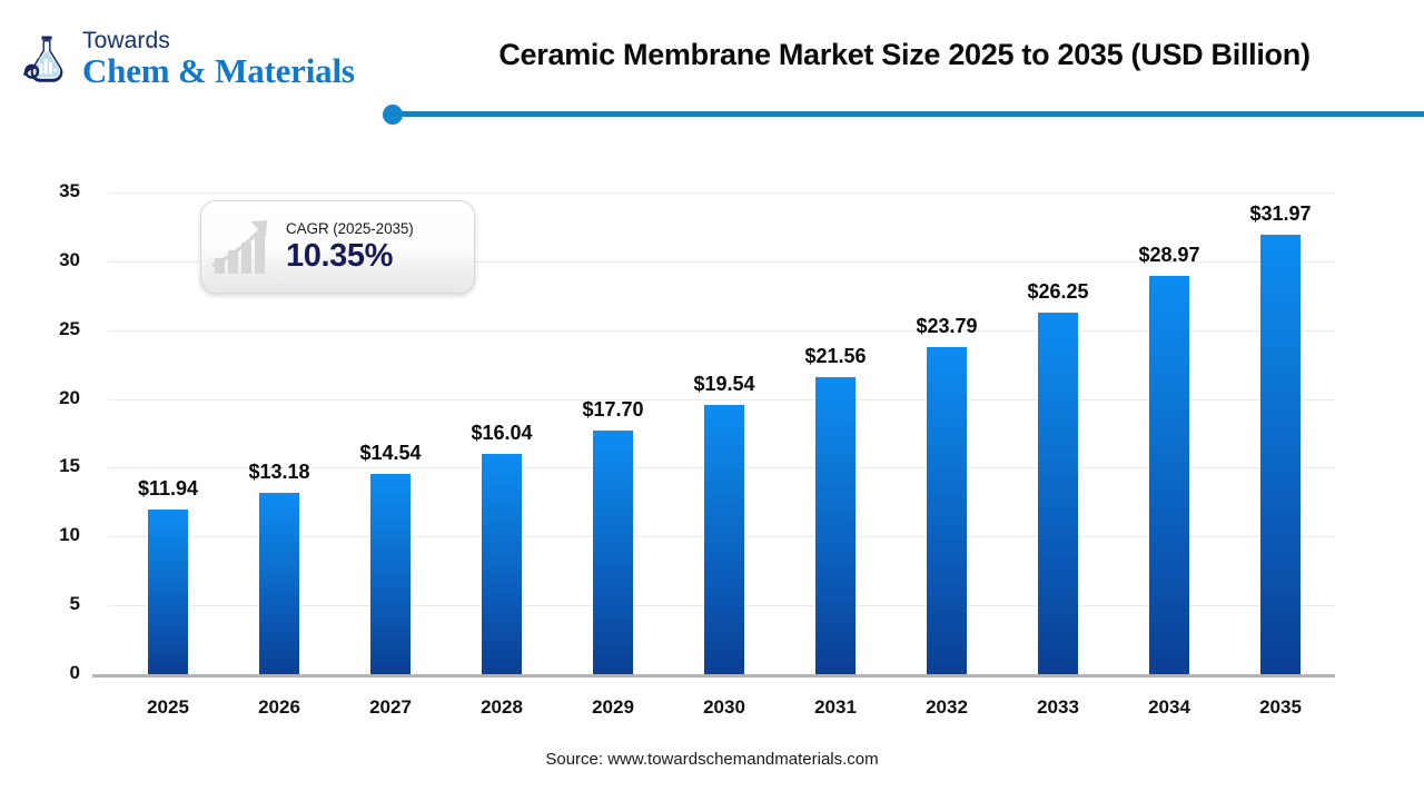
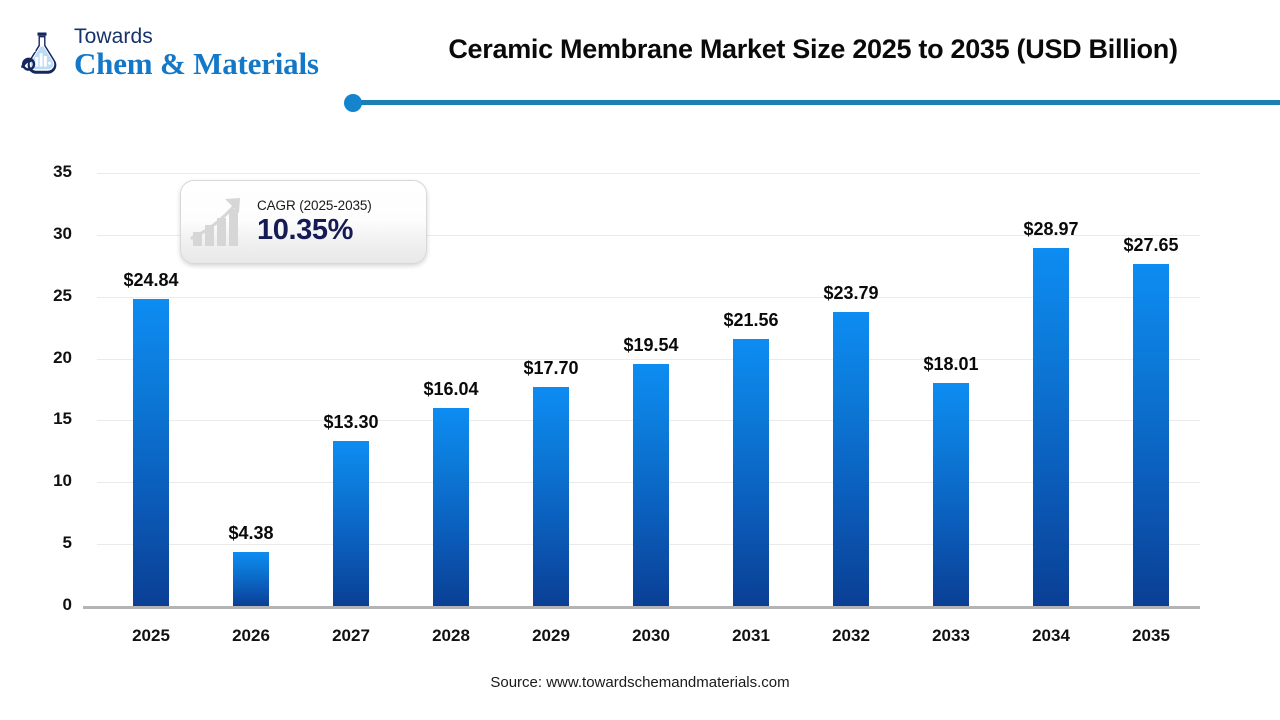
2025: $11.94 -> $24.84
2026: $13.18 -> $4.38
2027: $14.54 -> $13.30
2033: $26.25 -> $18.01
2035: $31.97 -> $27.65
